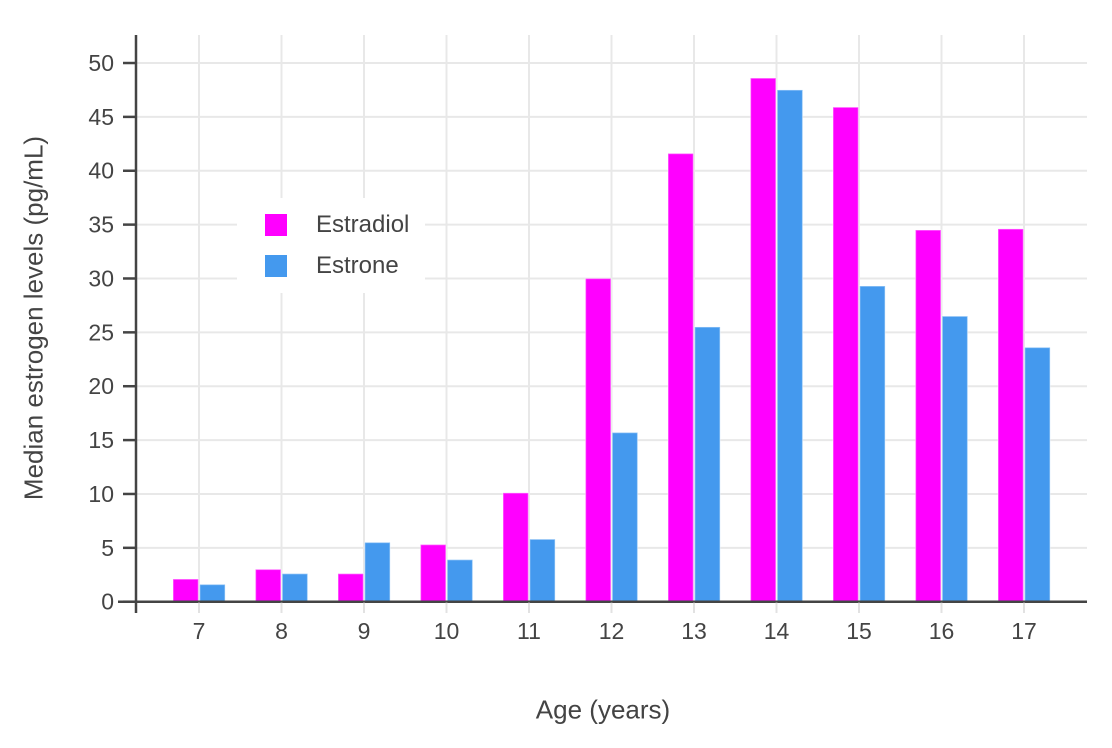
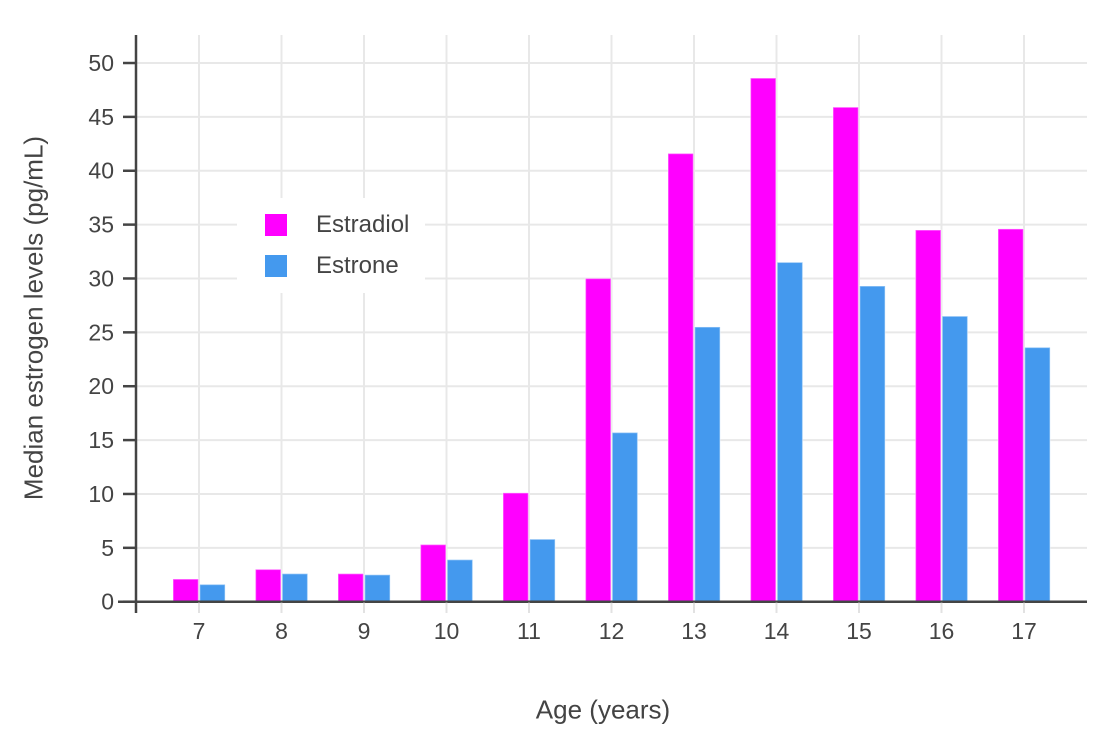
Estrone/9: 5.5 -> 2.5
Estrone/14: 47.5 -> 31.5
